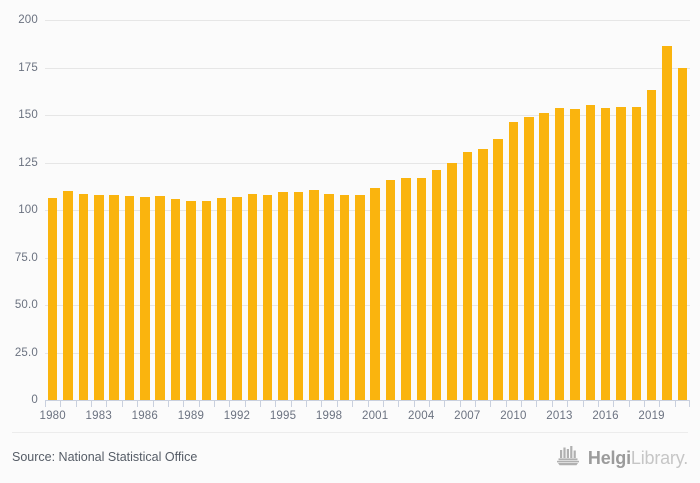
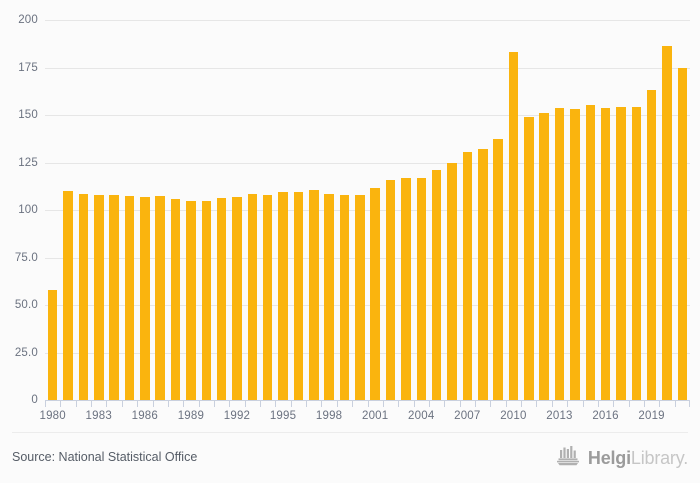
1980: 106 -> 58
2010: 146 -> 183
